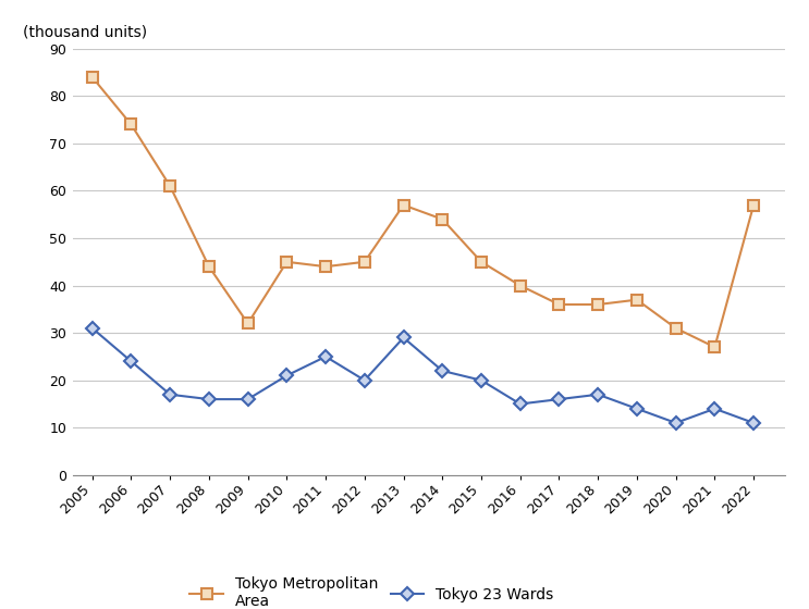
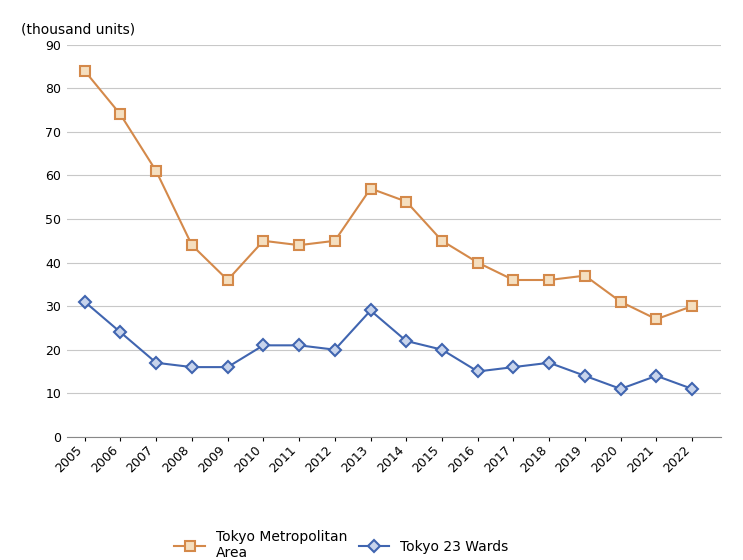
Tokyo Metropolitan Area/2009: 32 -> 36
Tokyo 23 Wards/2011: 25 -> 21
Tokyo Metropolitan Area/2022: 57 -> 30
